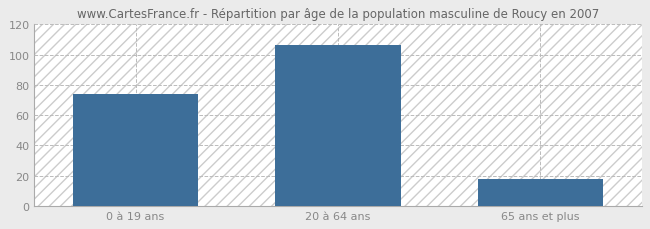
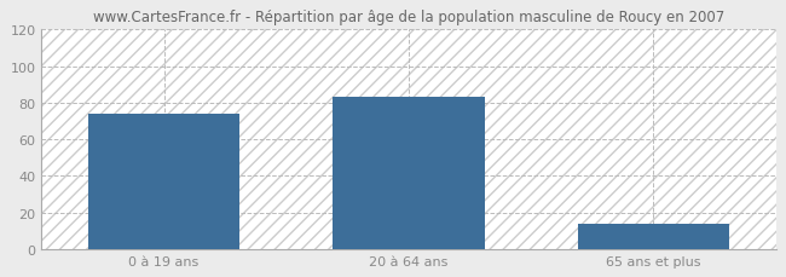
20 à 64 ans: 106 -> 83
65 ans et plus: 18 -> 14
